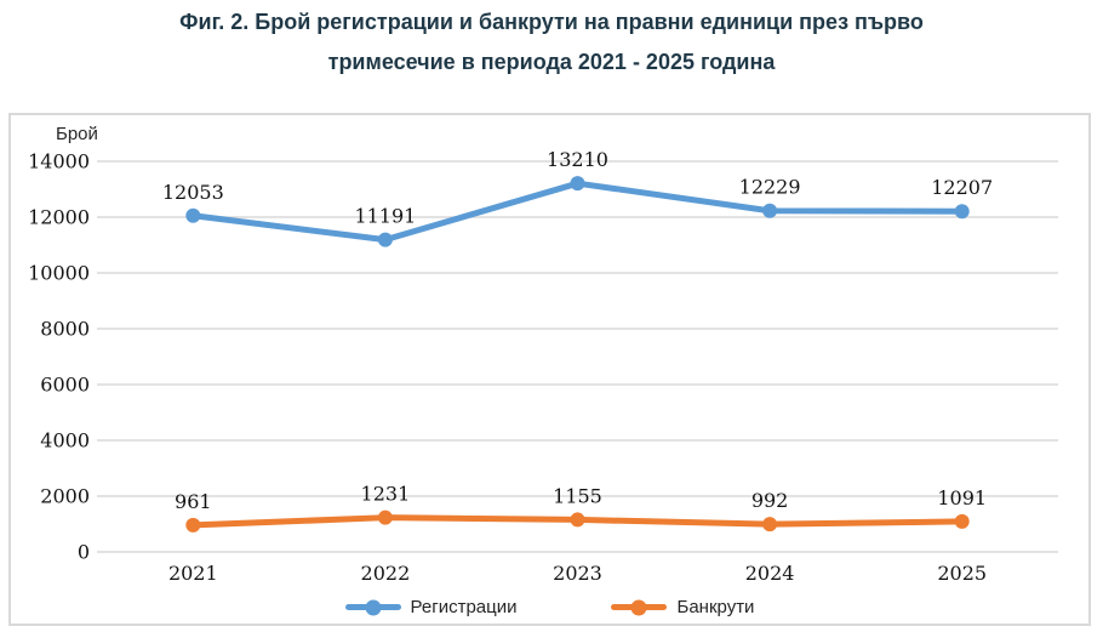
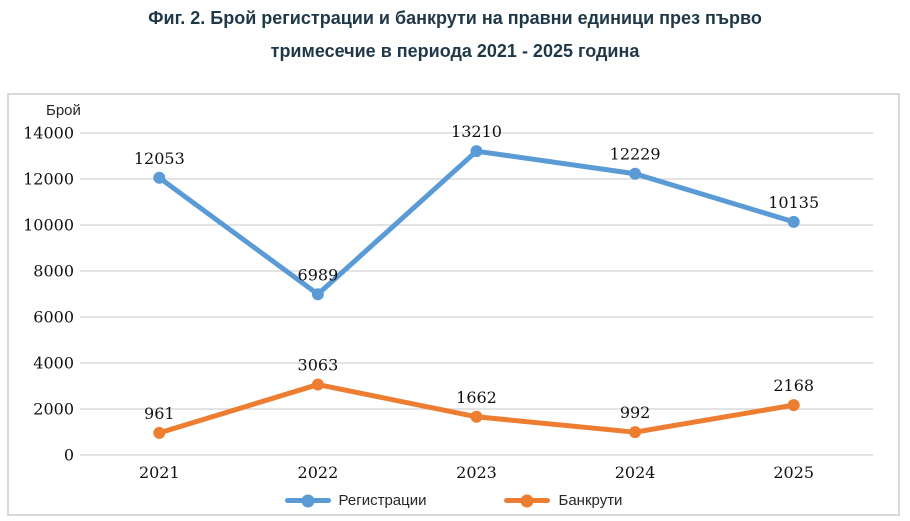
Регистрации/2022: 11191 -> 6989
Банкрути/2022: 1231 -> 3063
Банкрути/2023: 1155 -> 1662
Регистрации/2025: 12207 -> 10135
Банкрути/2025: 1091 -> 2168
